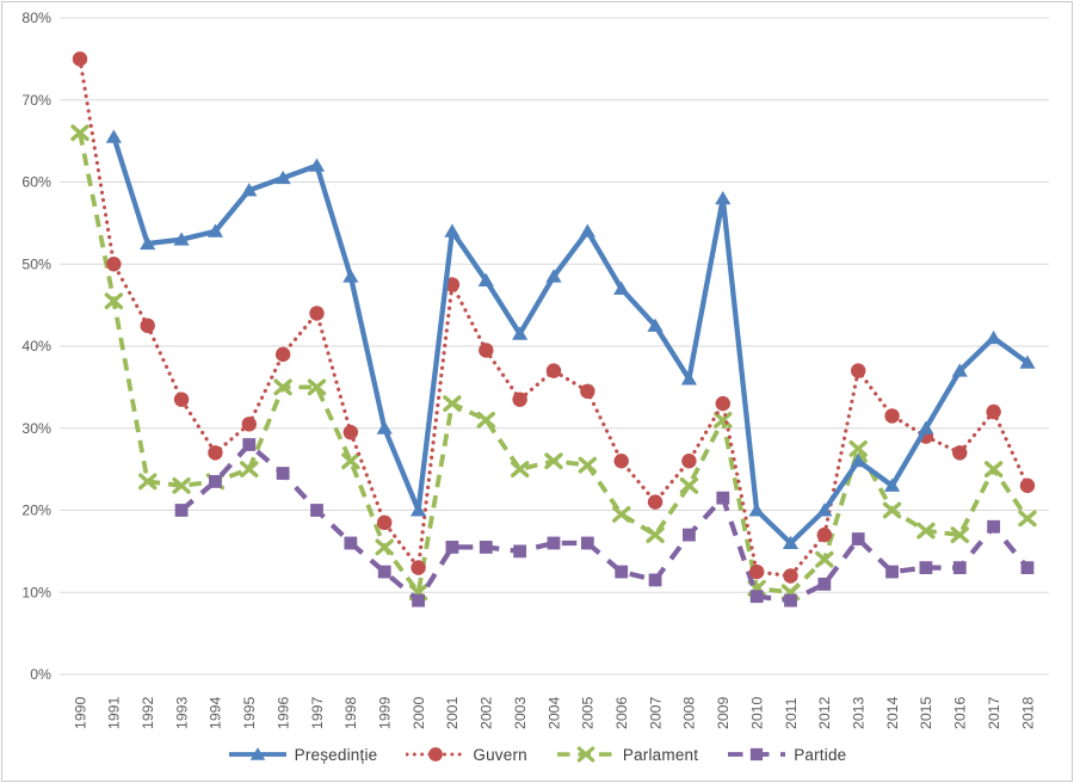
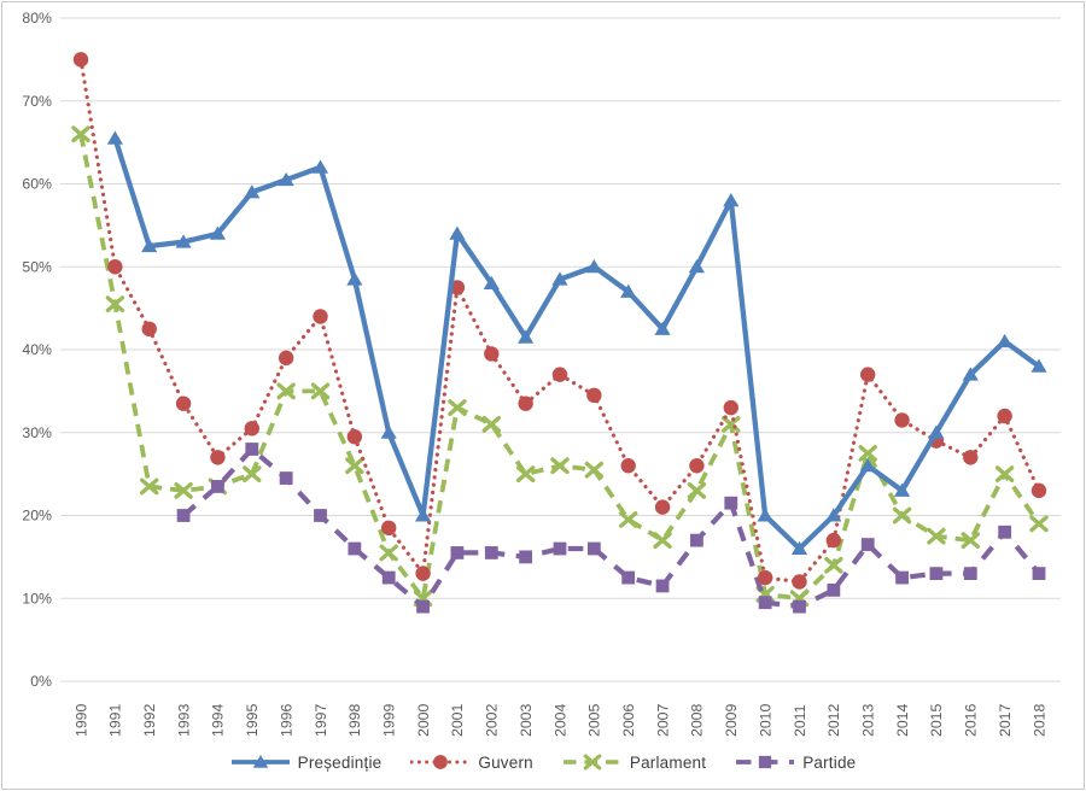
Președinție/2005: 54% -> 50%
Președinție/2008: 36% -> 50%
